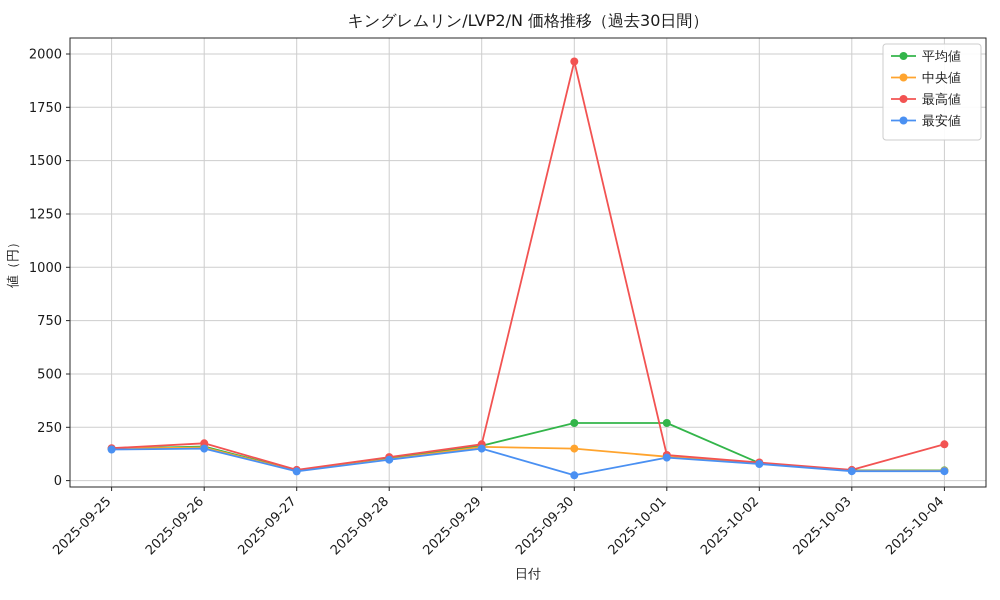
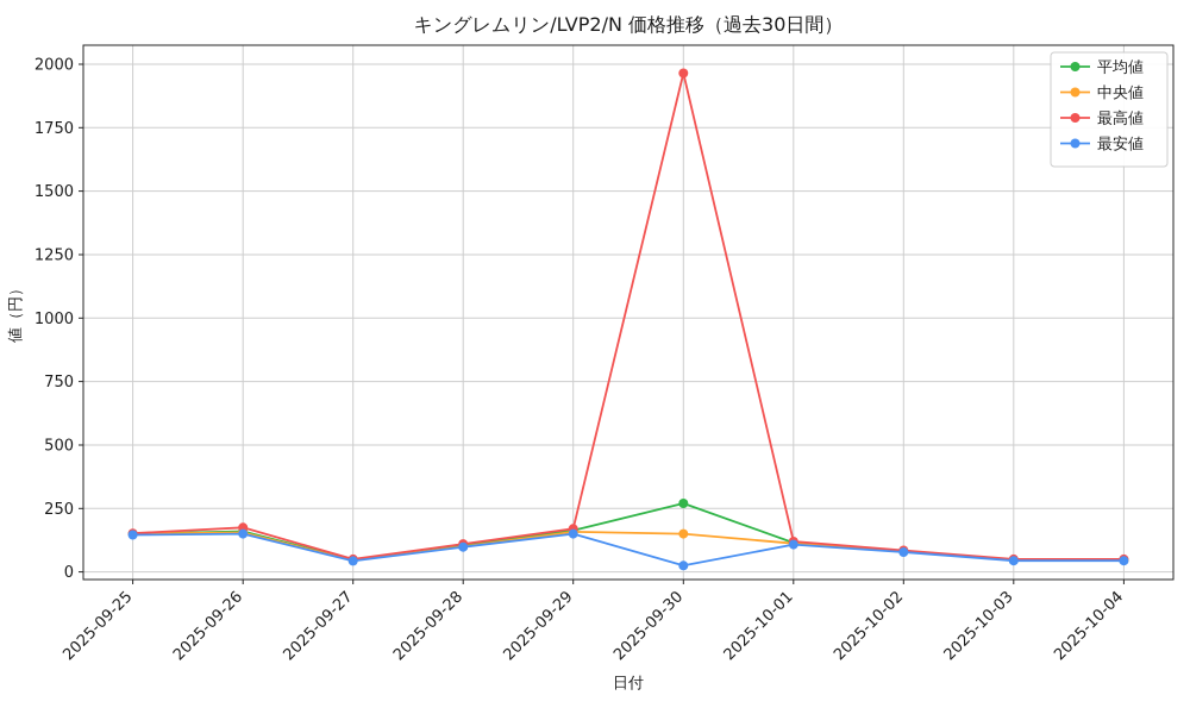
平均値/2025-10-01: 270 -> 120
最高値/2025-10-04: 170 -> 50
